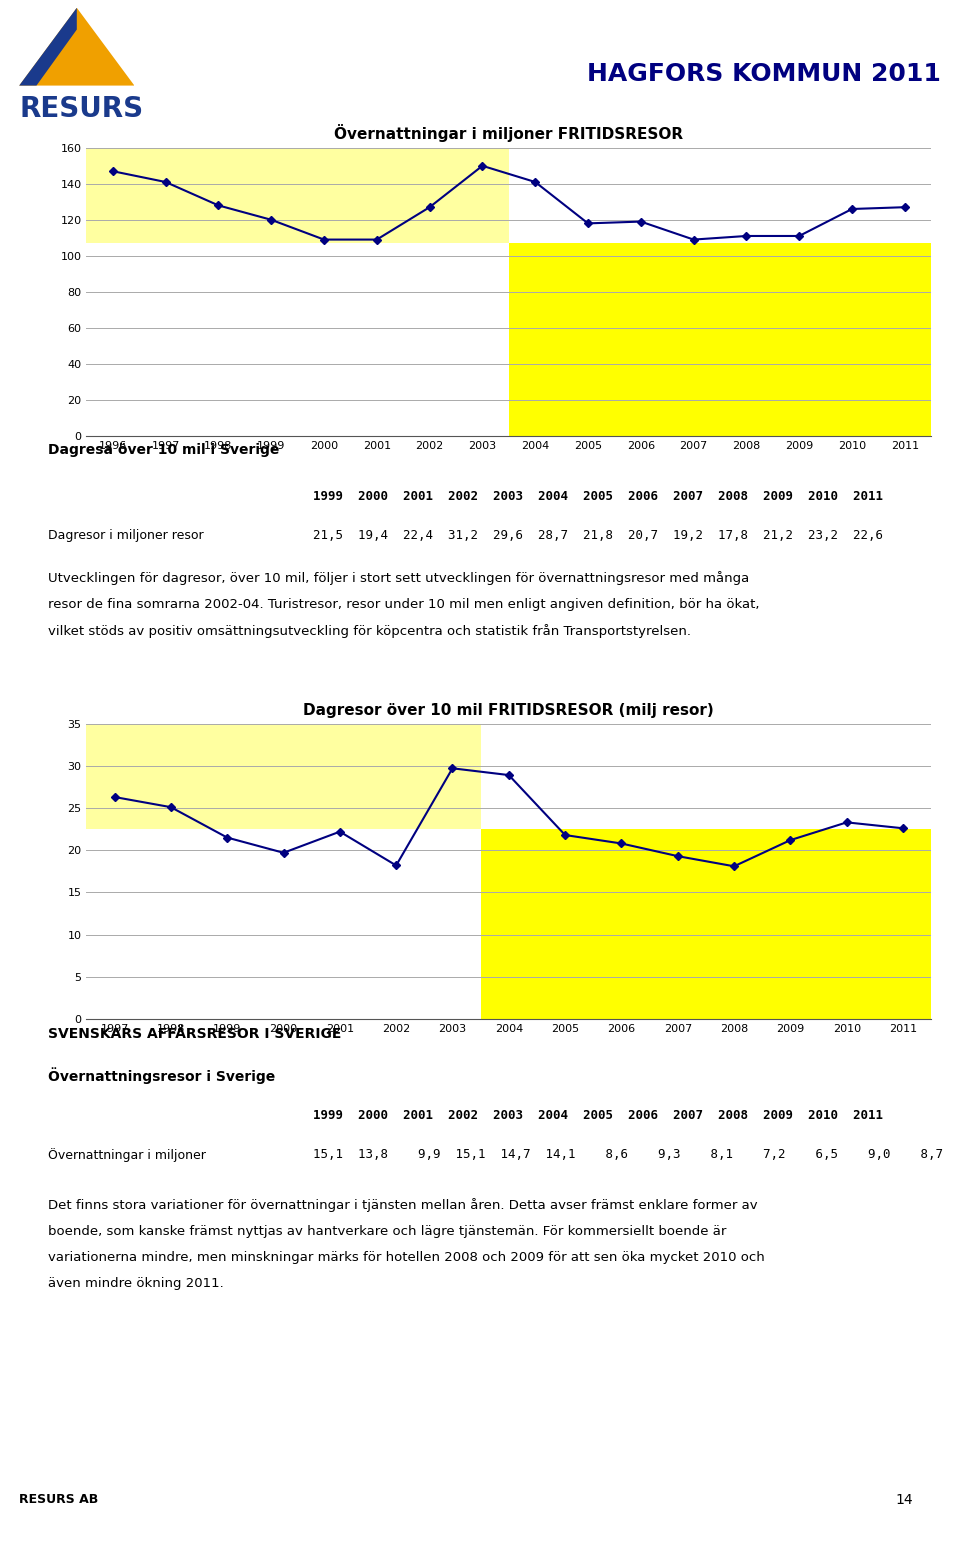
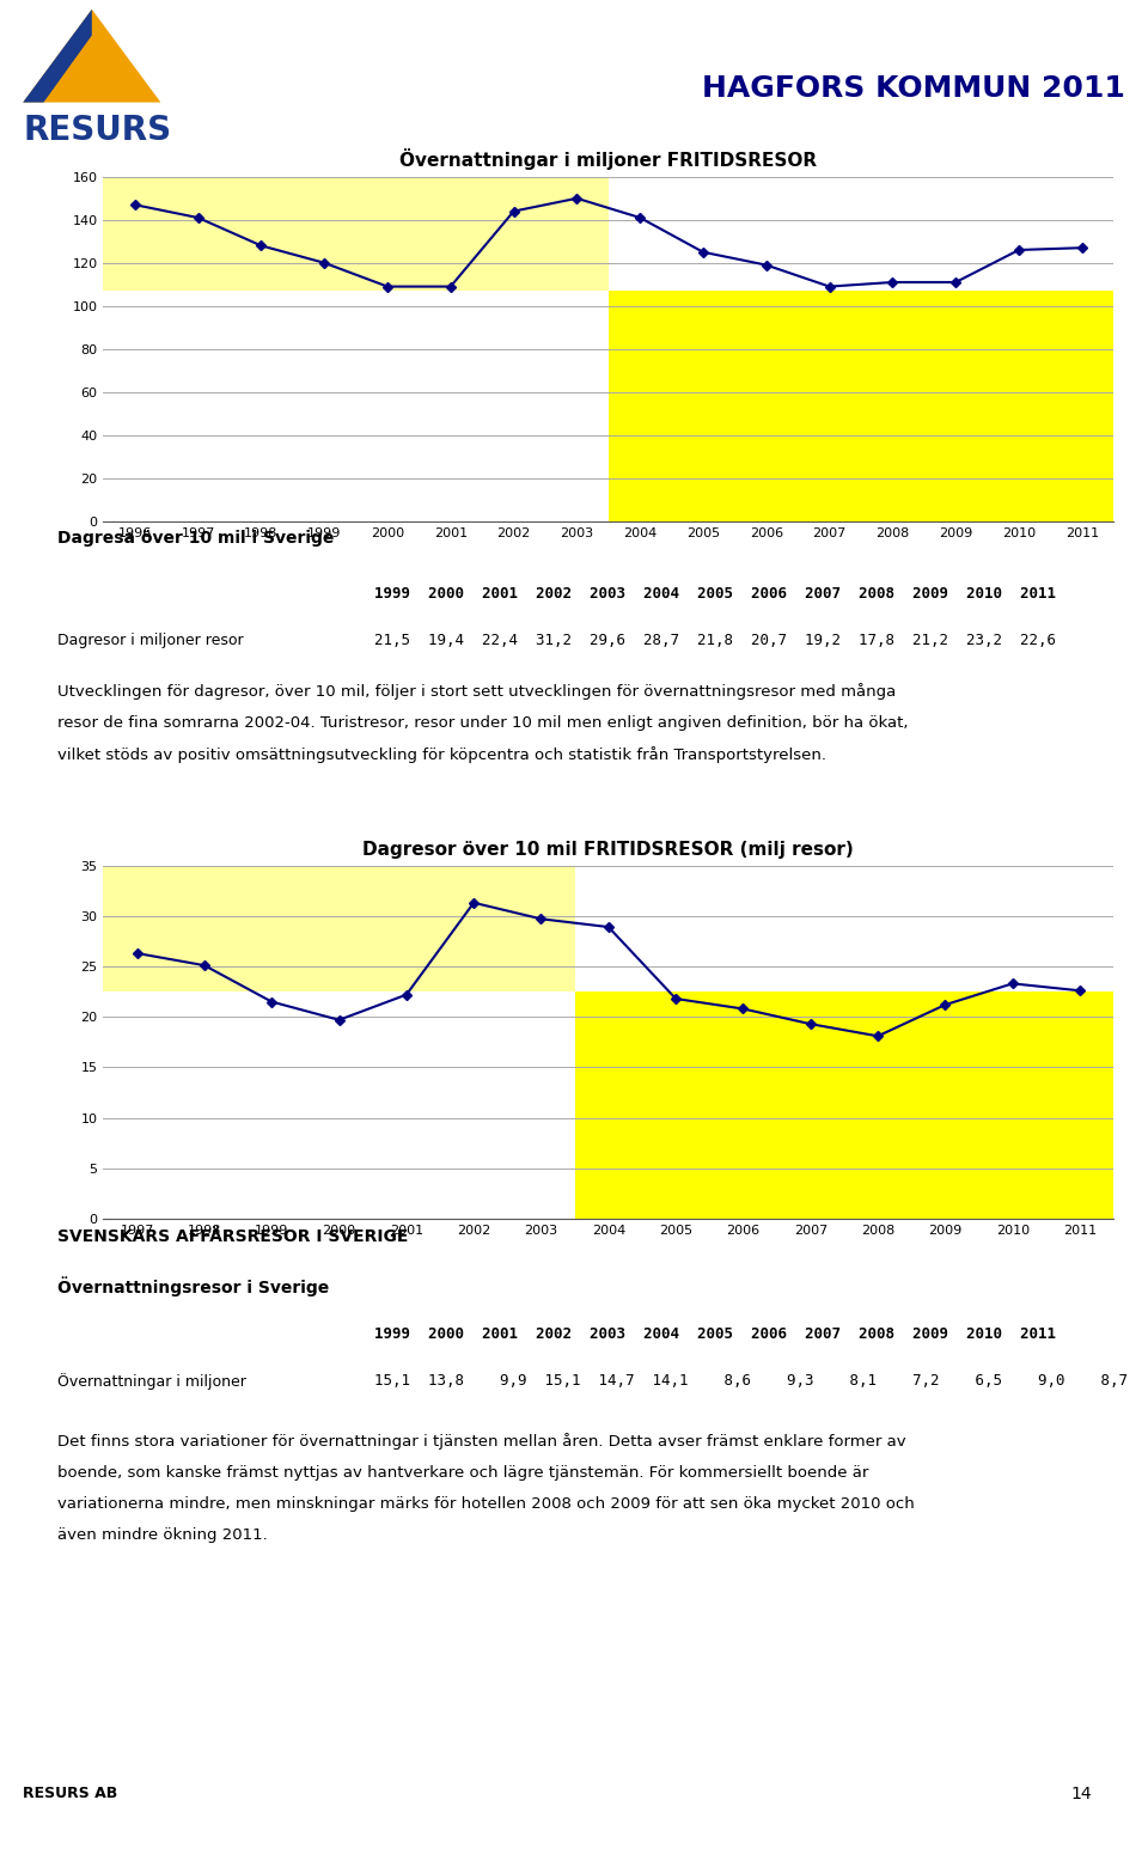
Övernattningar i miljoner FRITIDSRESOR/2002: 127 -> 144
Övernattningar i miljoner FRITIDSRESOR/2005: 118 -> 125
Dagresor över 10 mil FRITIDSRESOR (milj resor)/2002: 18.2 -> 31.3
